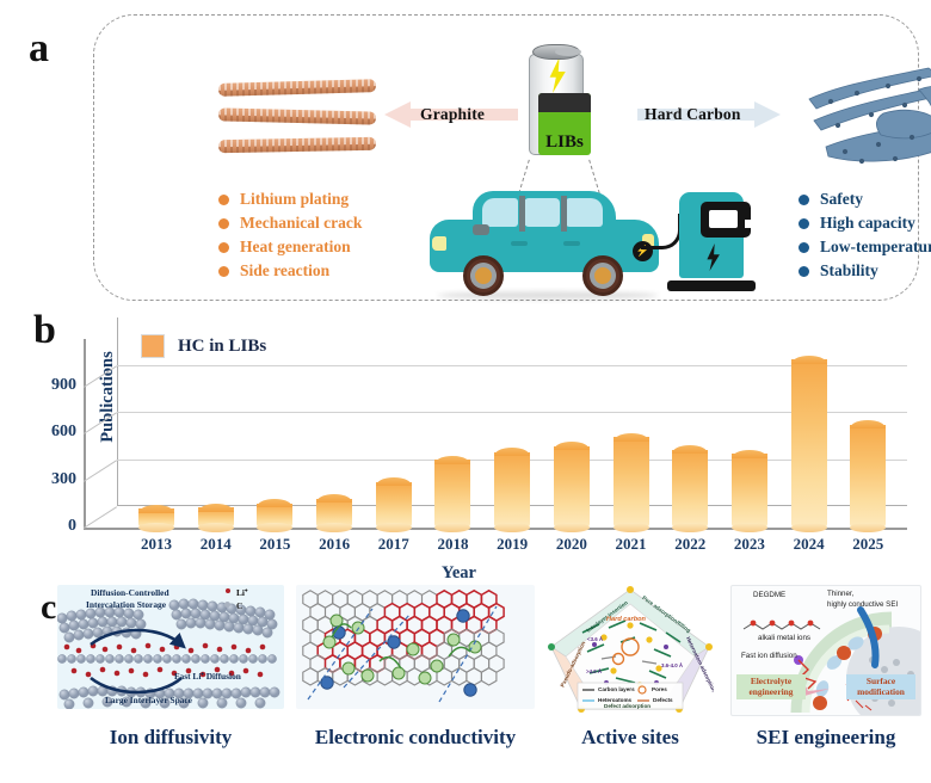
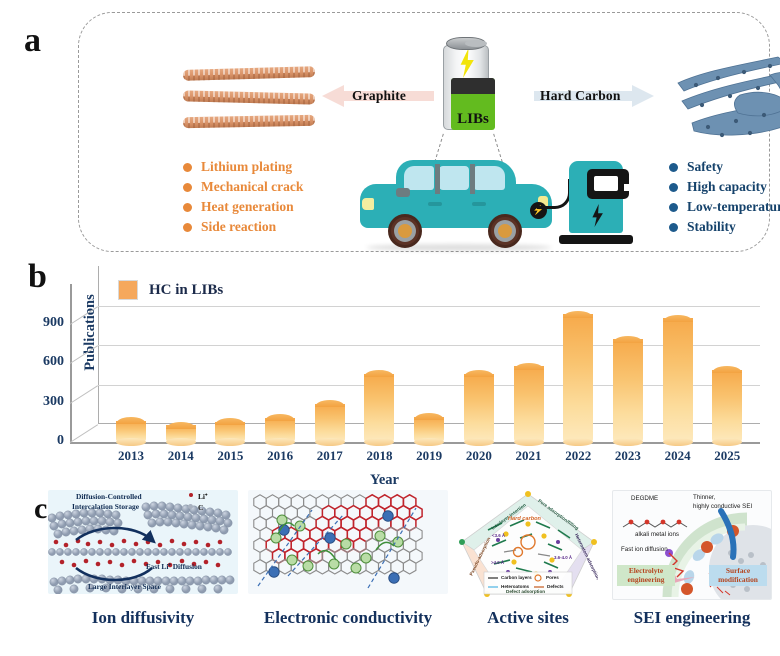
2013: 120 -> 160
2018: 430 -> 520
2019: 480 -> 190
2022: 500 -> 970
2023: 470 -> 780
2024: 1070 -> 940
2025: 660 -> 550
